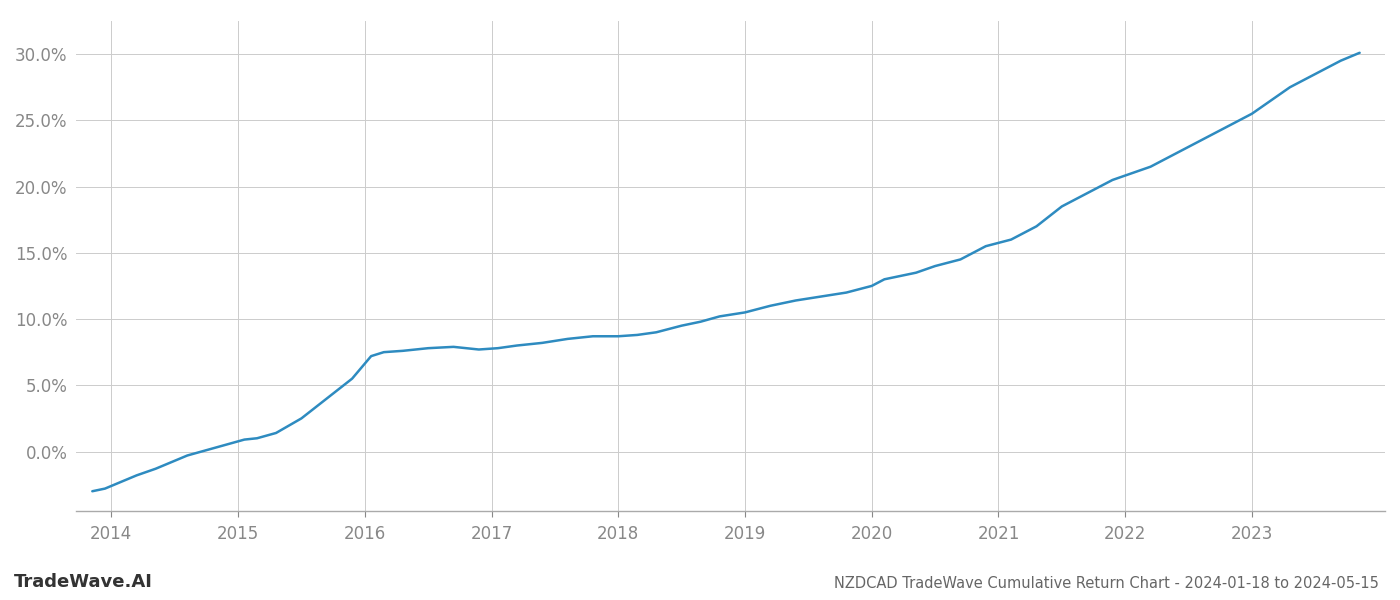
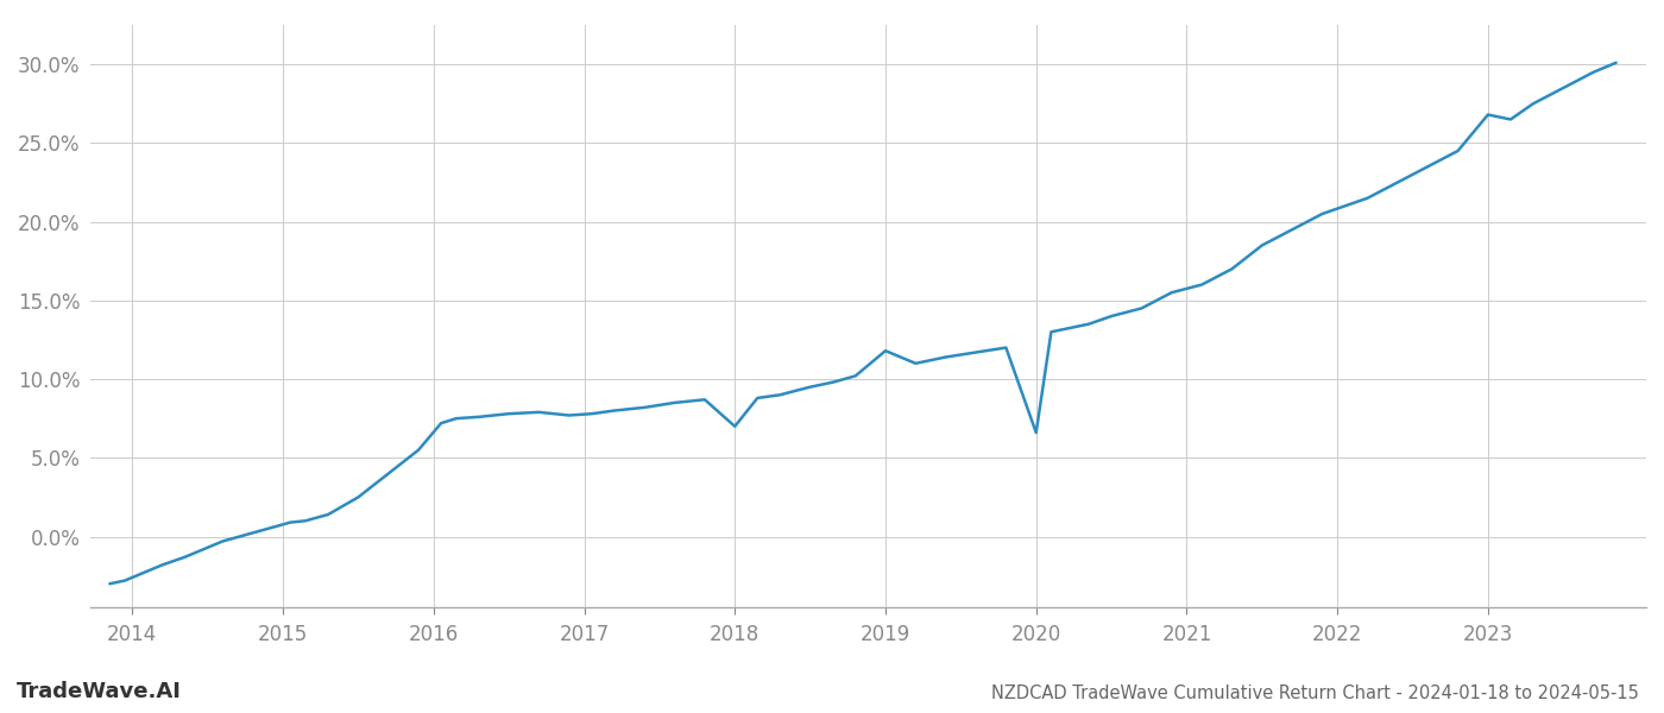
2018: 8.7% -> 7.0%
2019: 10.5% -> 11.8%
2020: 12.5% -> 6.6%
2023: 25.5% -> 26.8%
